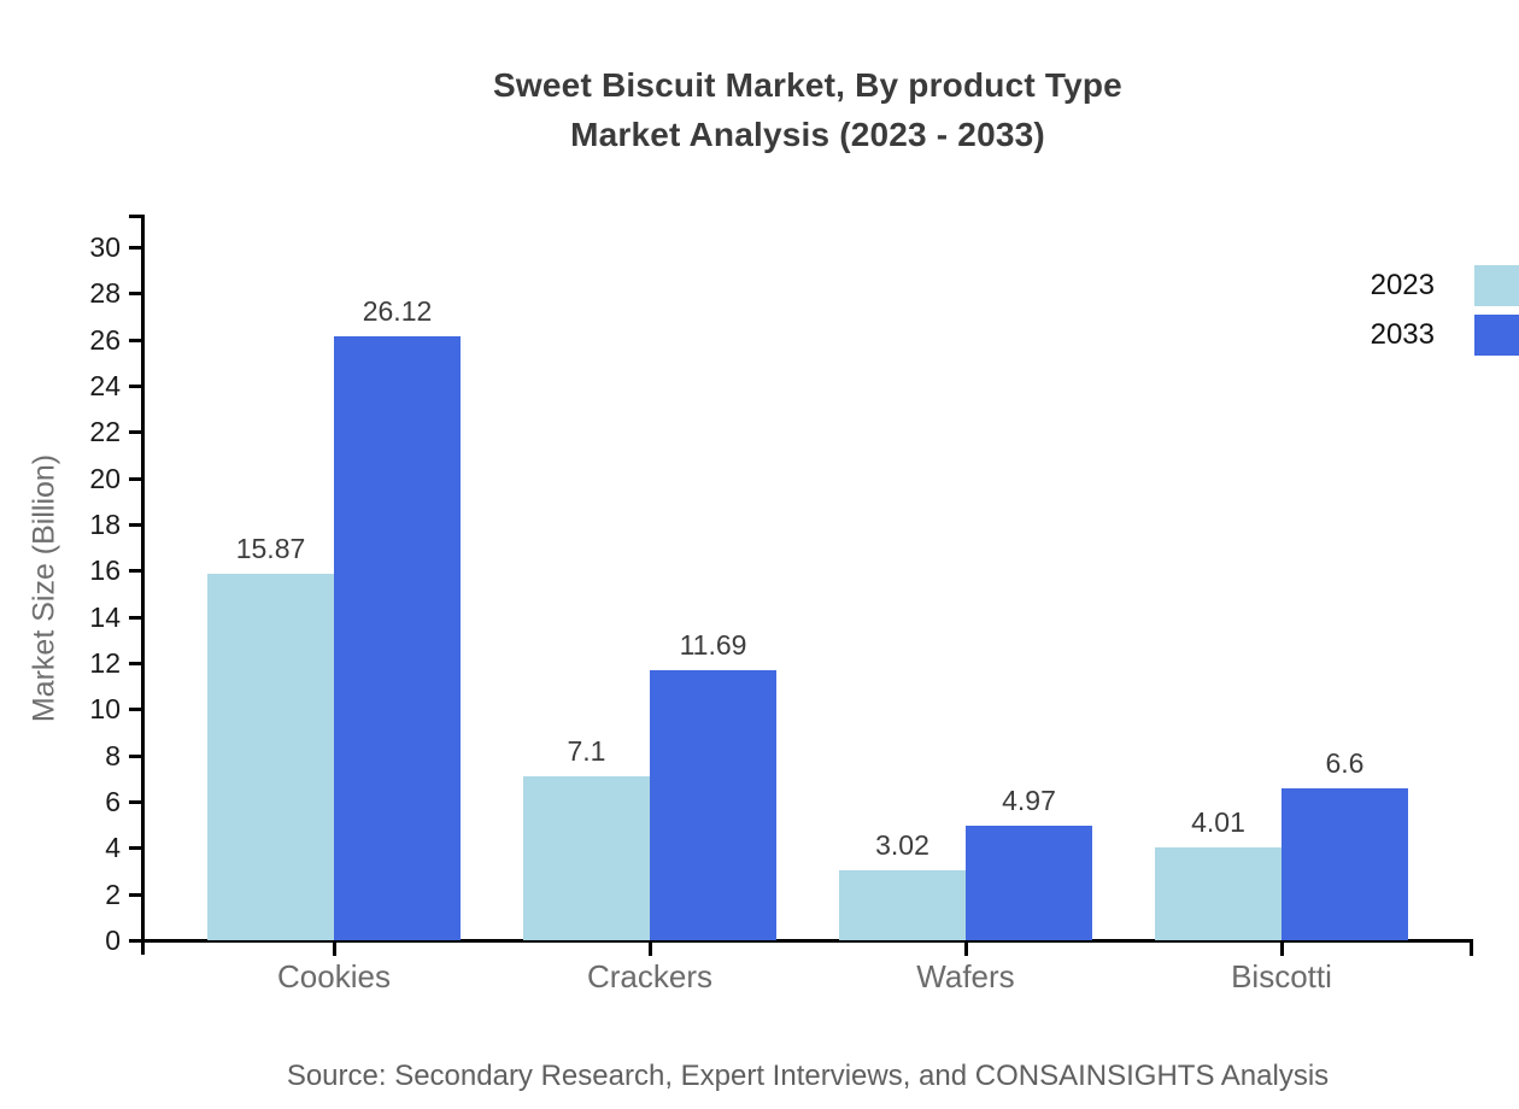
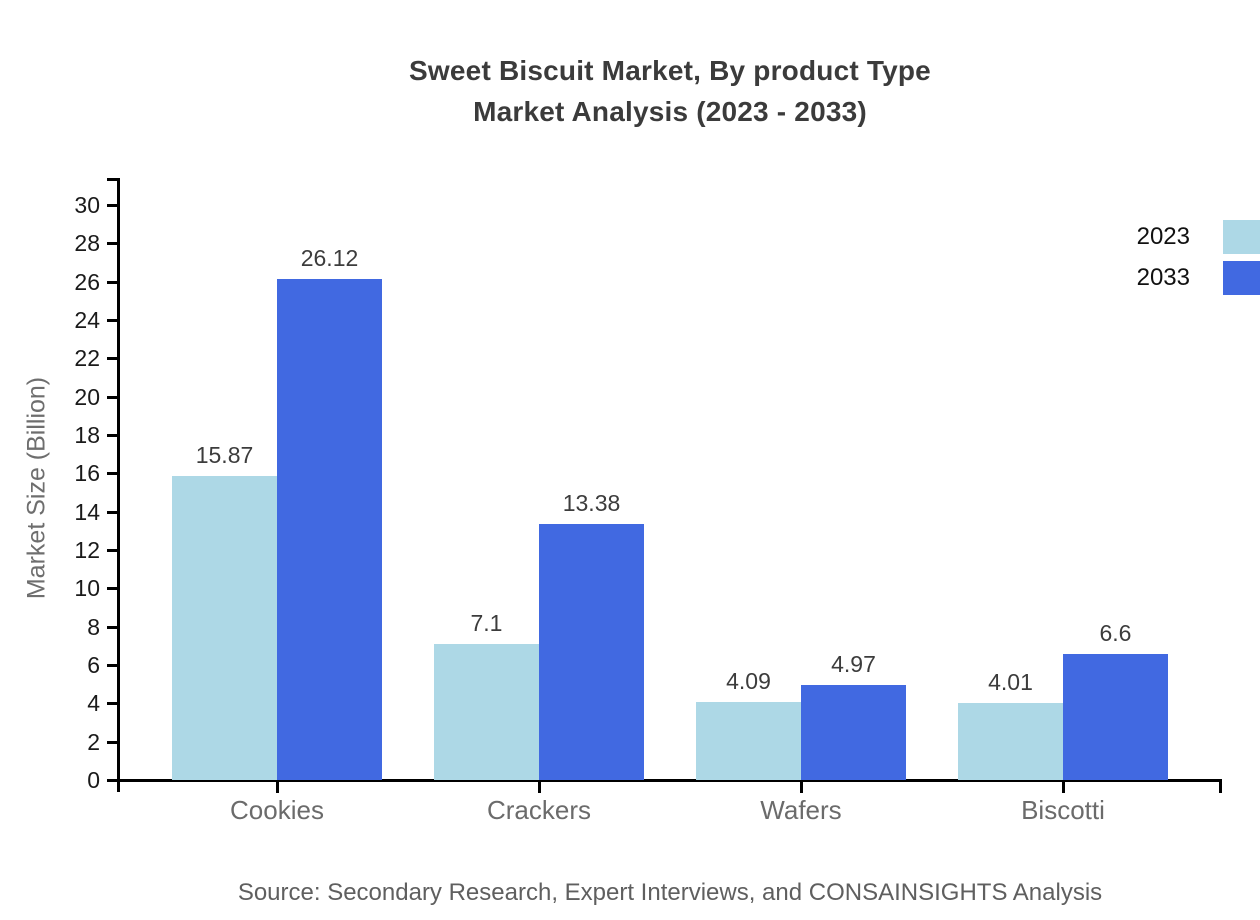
2033/Crackers: 11.69 -> 13.38
2023/Wafers: 3.02 -> 4.09
